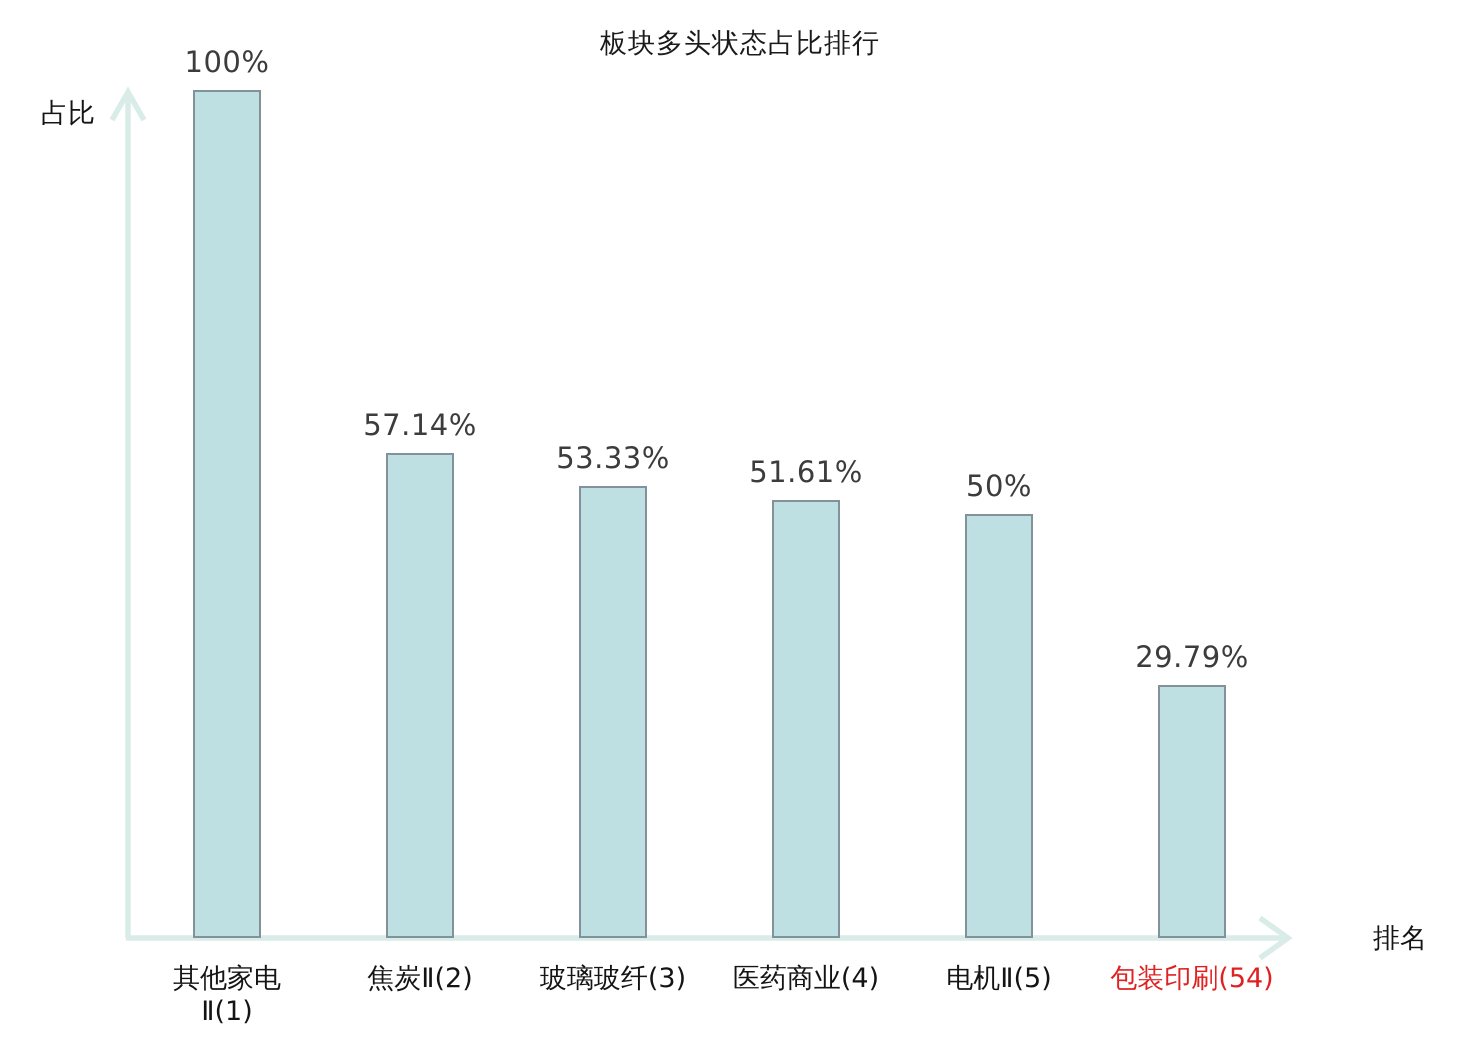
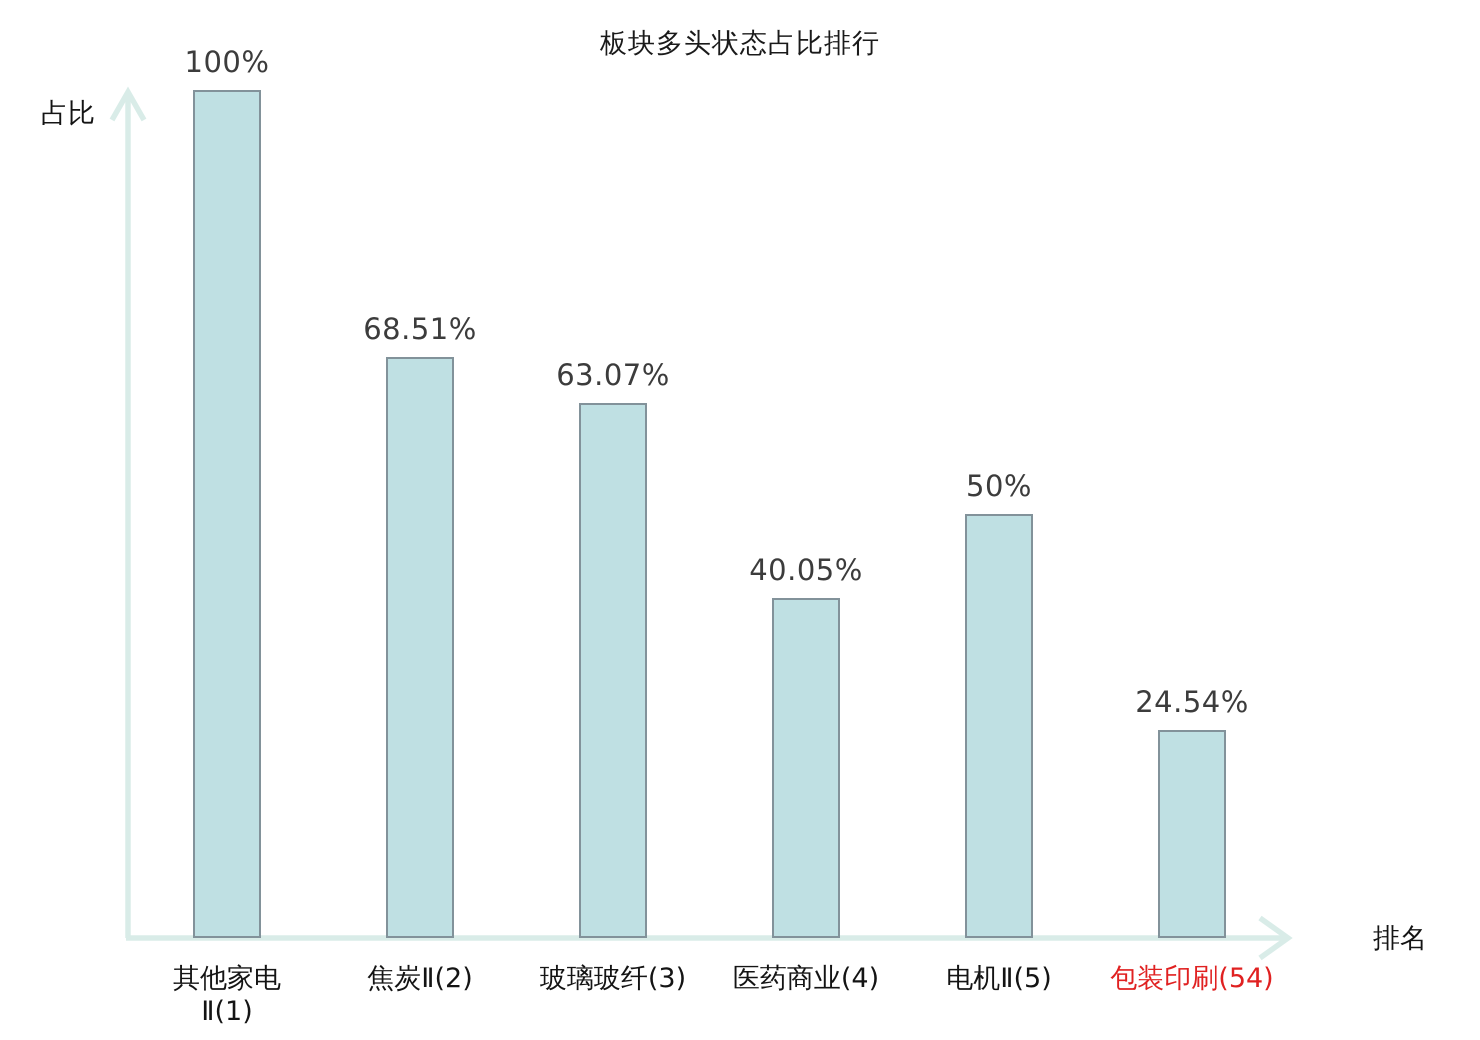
焦炭Ⅱ(2): 57.14% -> 68.51%
玻璃玻纤(3): 53.33% -> 63.07%
医药商业(4): 51.61% -> 40.05%
包装印刷(54): 29.79% -> 24.54%
